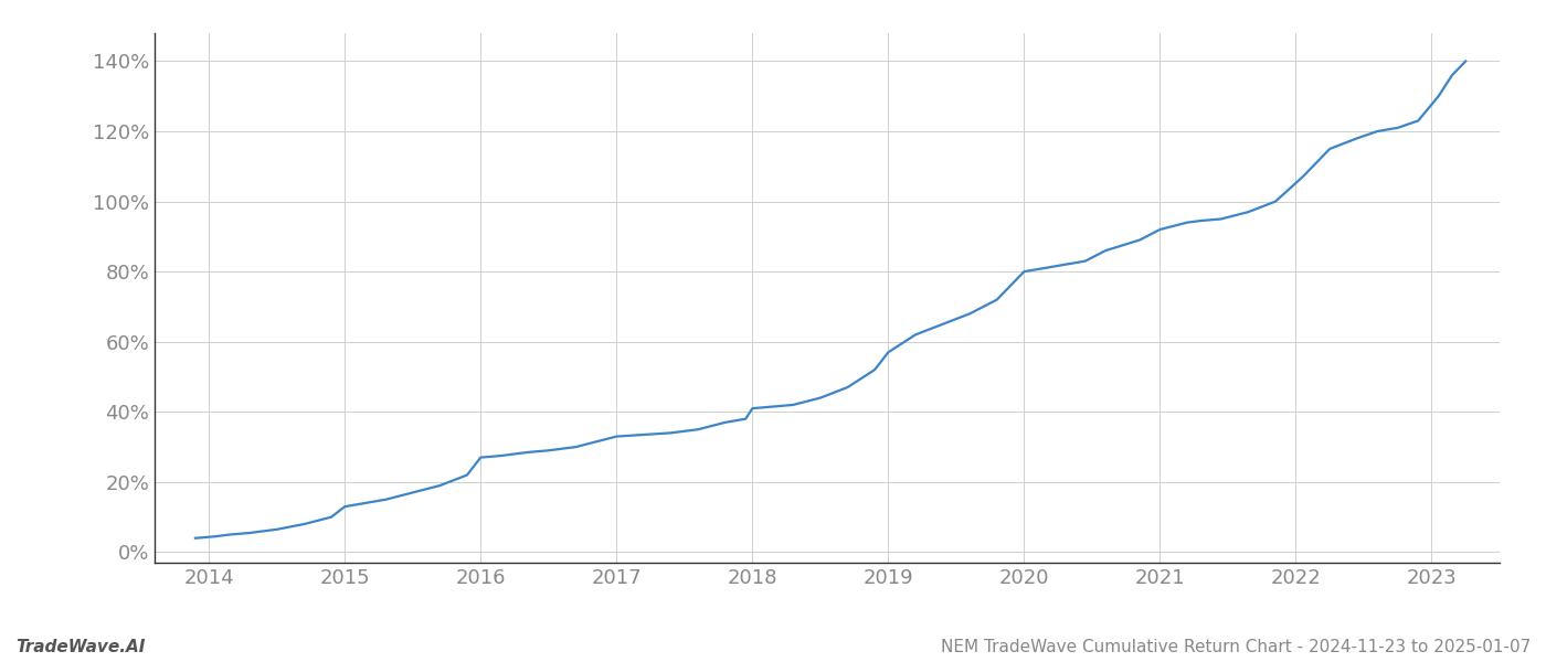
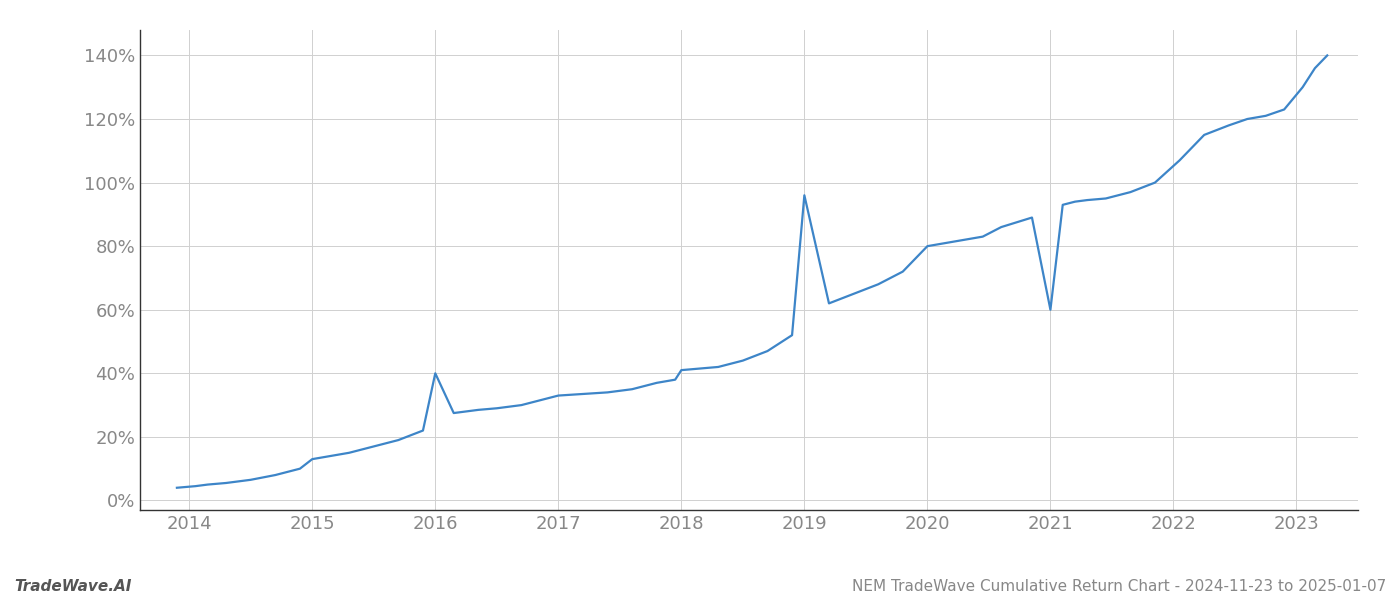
2016: 27.0% -> 40.0%
2019: 57.0% -> 96.0%
2021: 92.0% -> 60.0%
